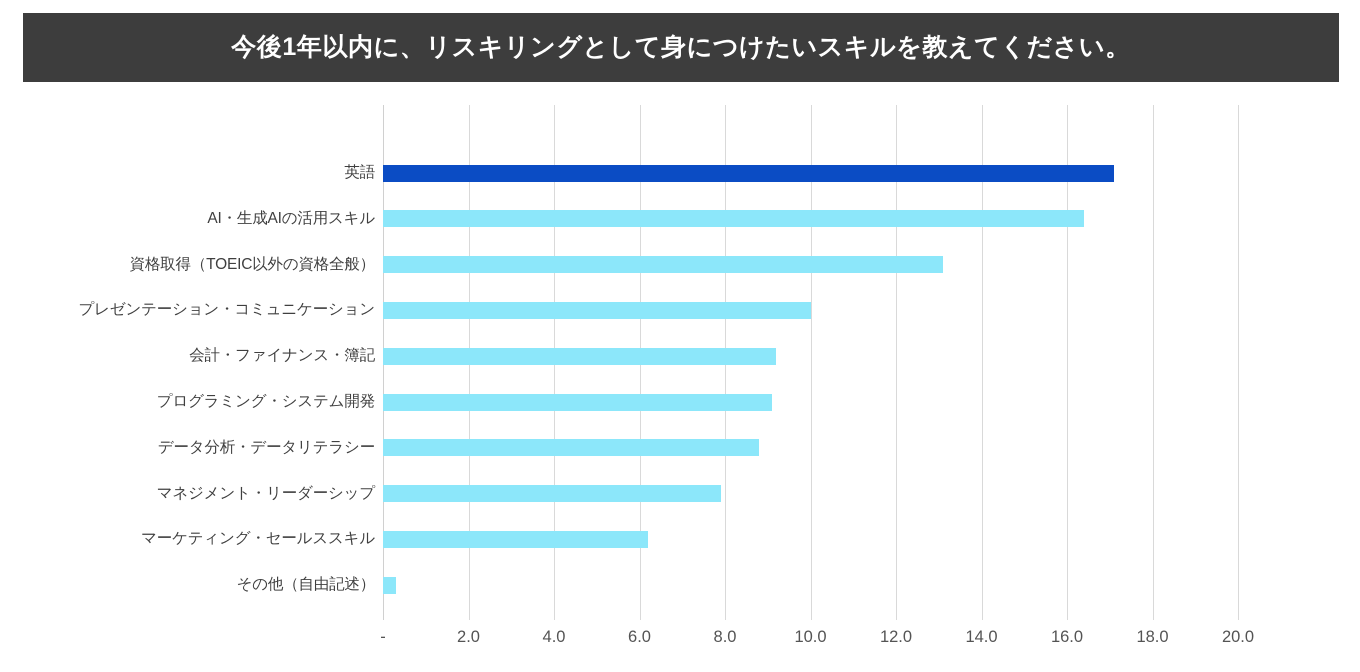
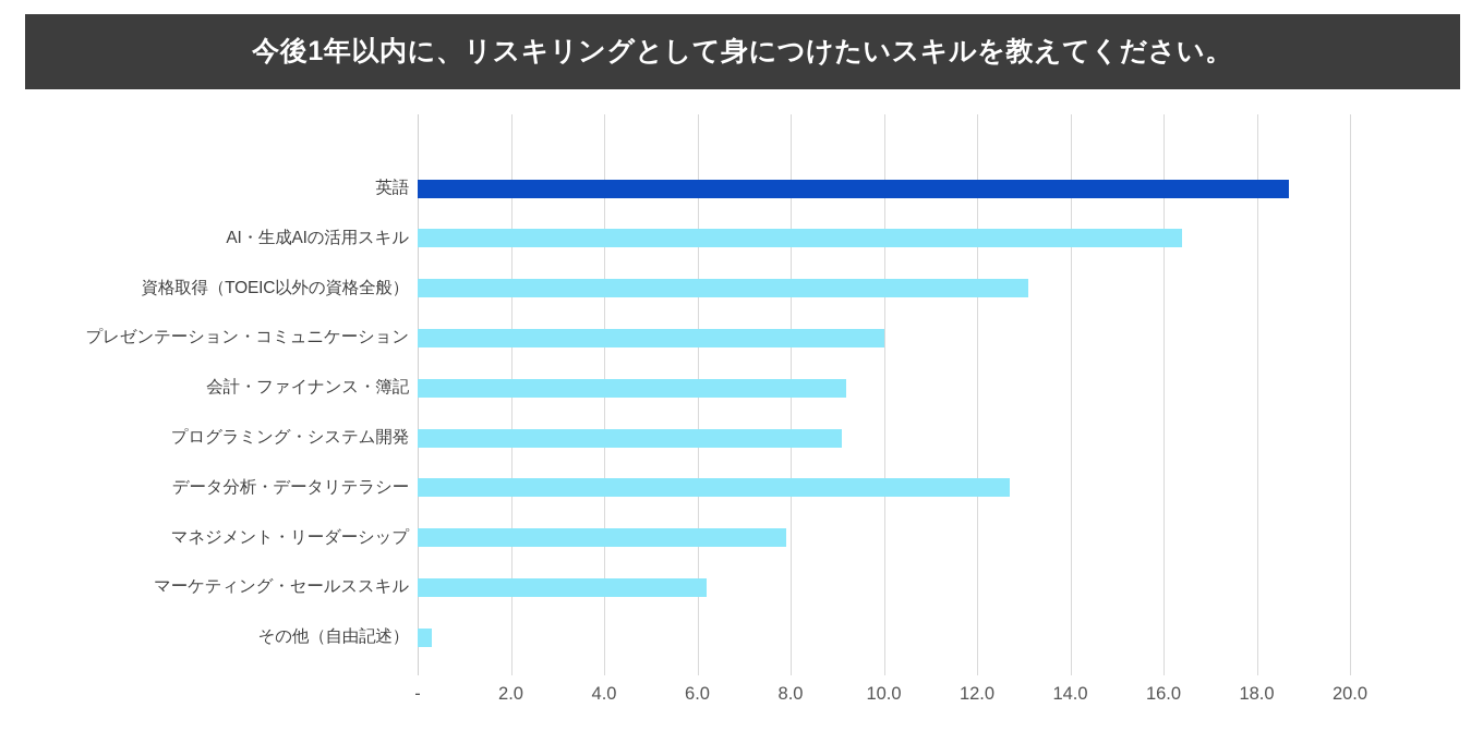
英語: 17.1 -> 18.7
データ分析・データリテラシー: 8.8 -> 12.7
